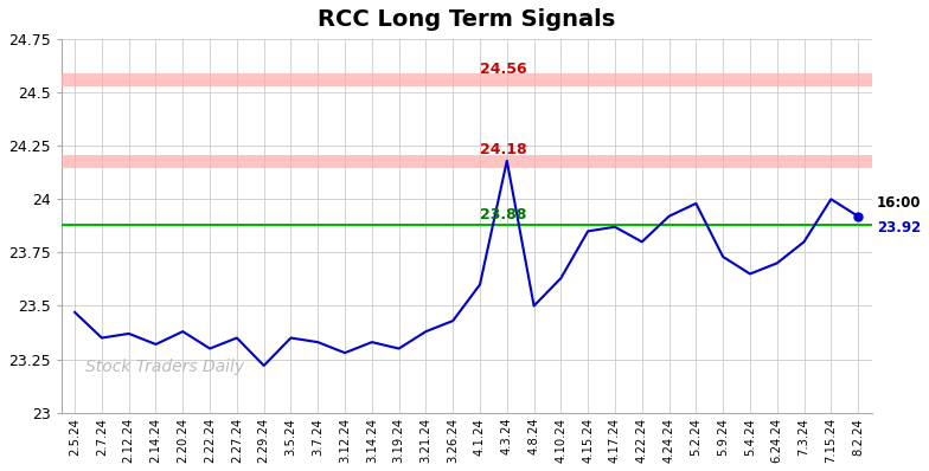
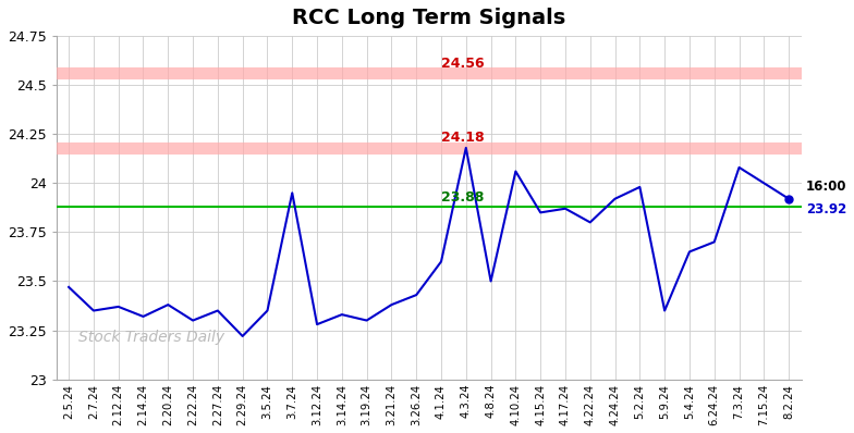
3.7.24: 23.33 -> 23.95
4.10.24: 23.63 -> 24.06
5.9.24: 23.73 -> 23.35
7.3.24: 23.80 -> 24.08
